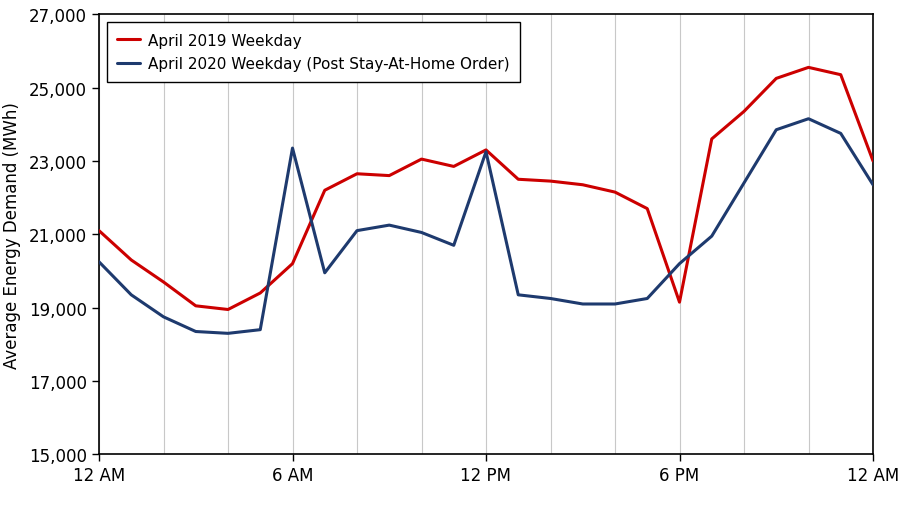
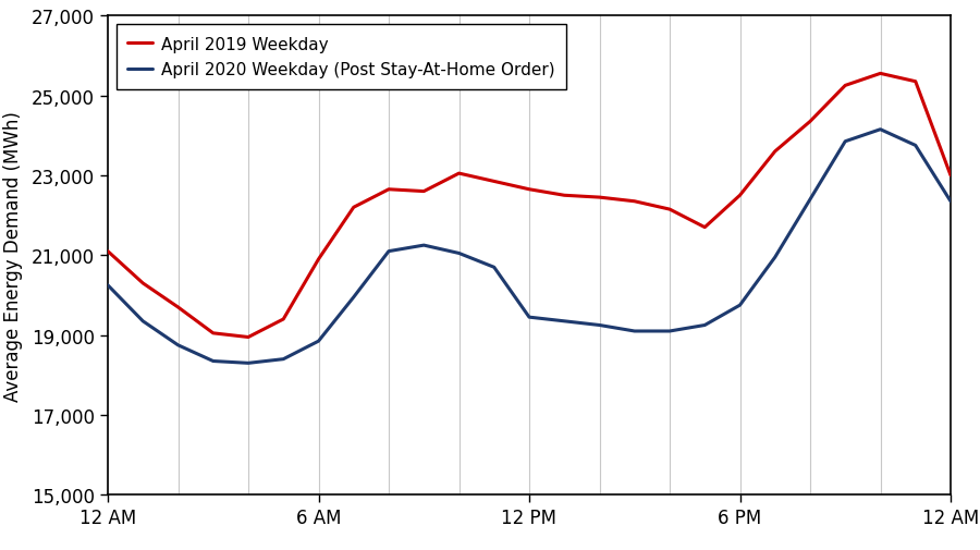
April 2019 Weekday/6 AM: 20,200 -> 20,900
April 2020 Weekday (Post Stay-At-Home Order)/6 AM: 23,350 -> 18,850
April 2019 Weekday/12 PM: 23,300 -> 22,650
April 2020 Weekday (Post Stay-At-Home Order)/12 PM: 23,250 -> 19,450
April 2019 Weekday/6 PM: 19,150 -> 22,500
April 2020 Weekday (Post Stay-At-Home Order)/6 PM: 20,200 -> 19,750
